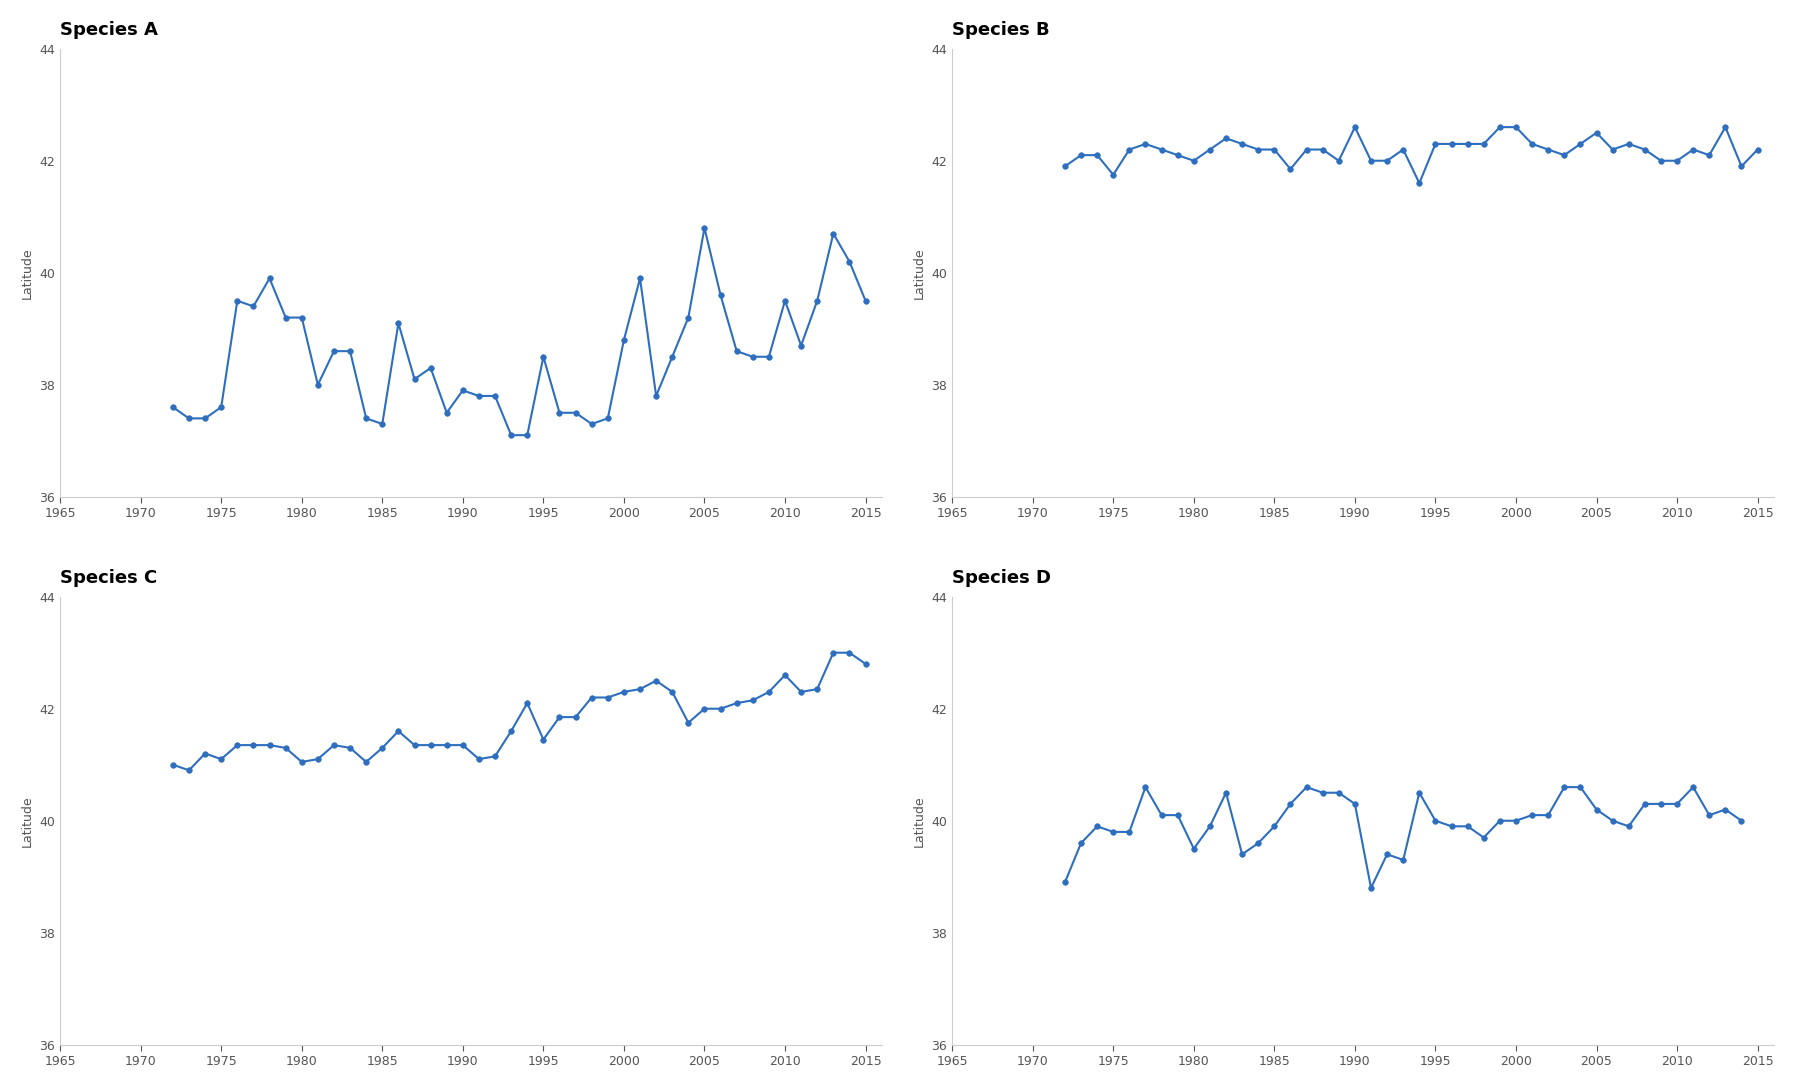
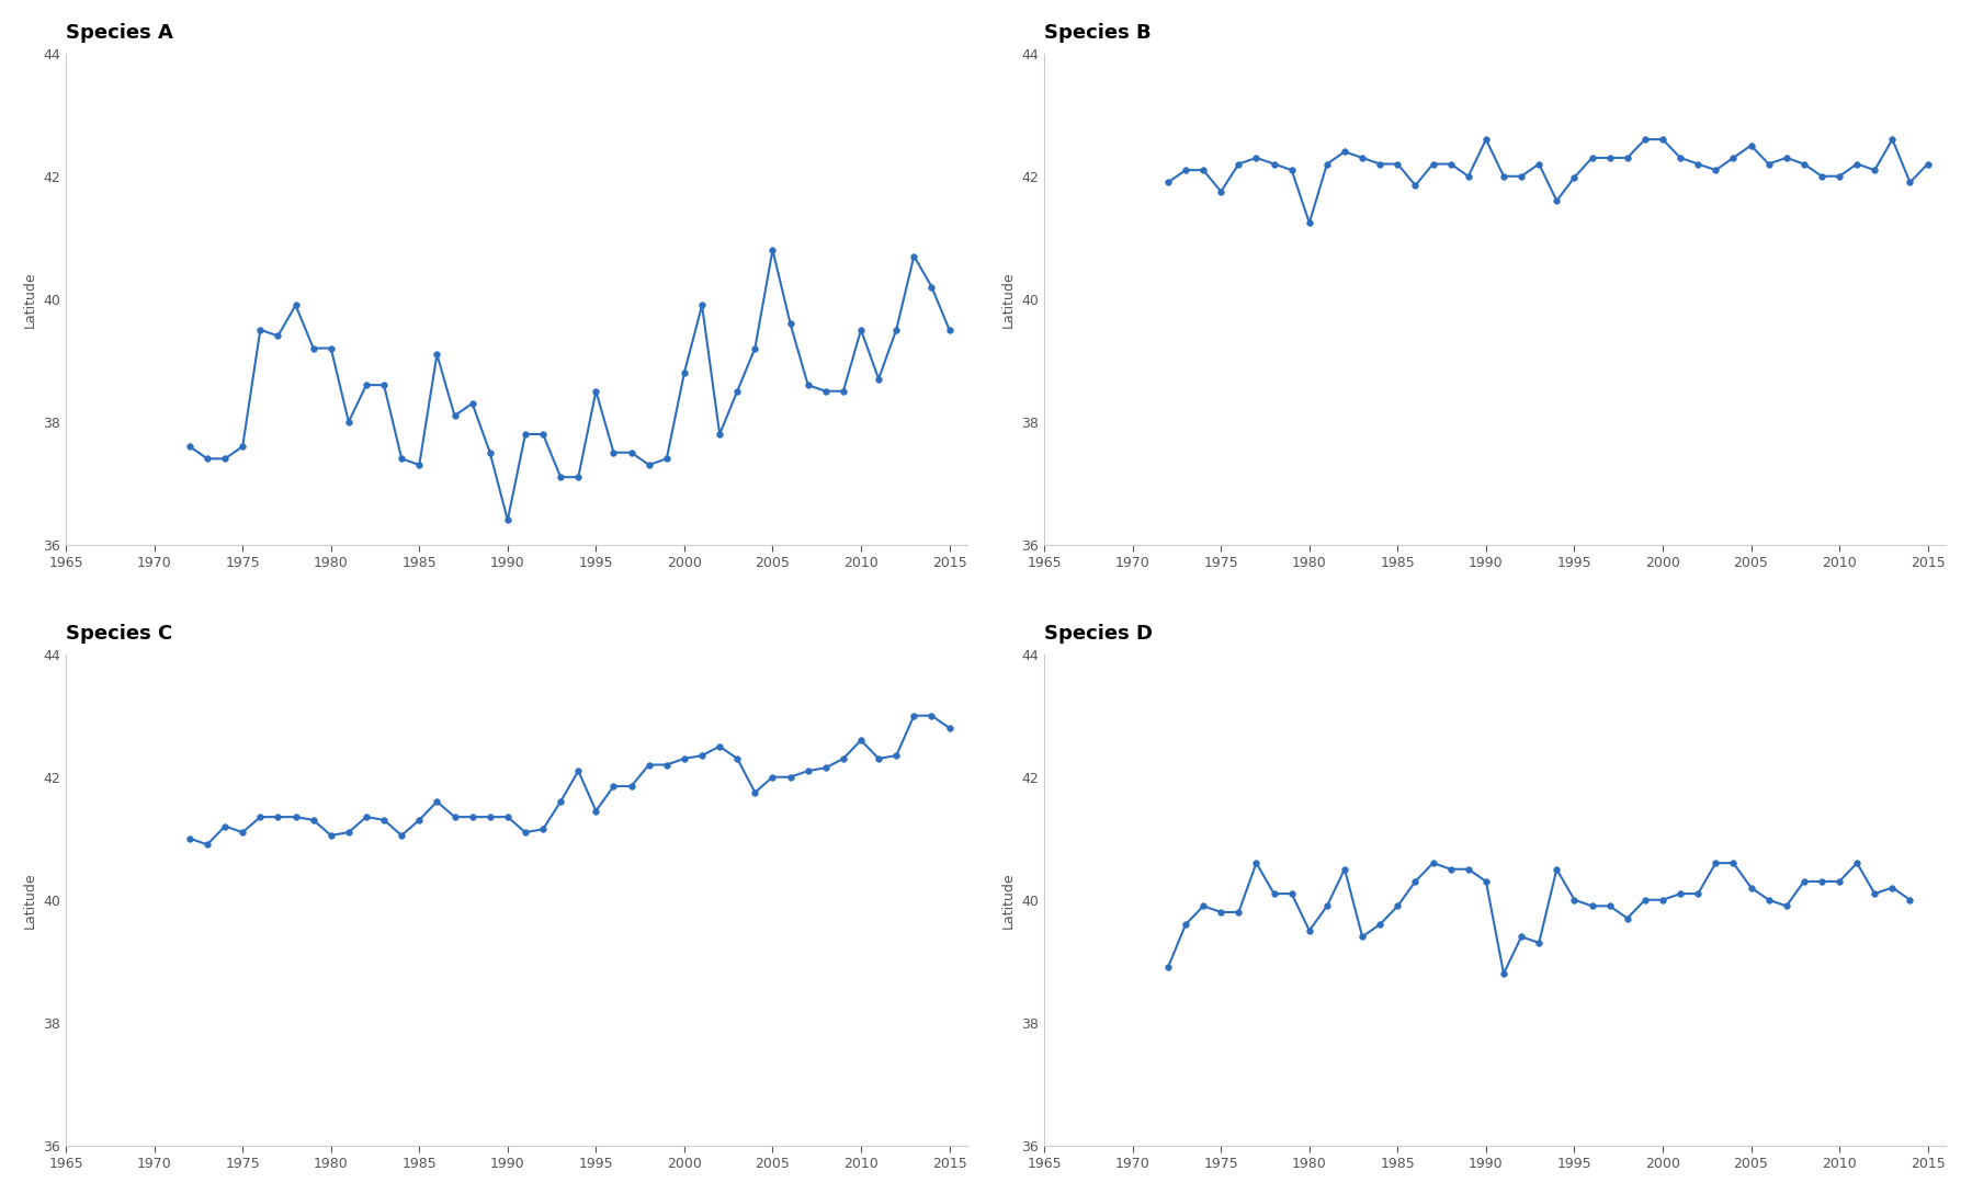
Species A/1990: 37.9 -> 36.4
Species B/1980: 42.00 -> 41.24
Species B/1995: 42.30 -> 41.98
